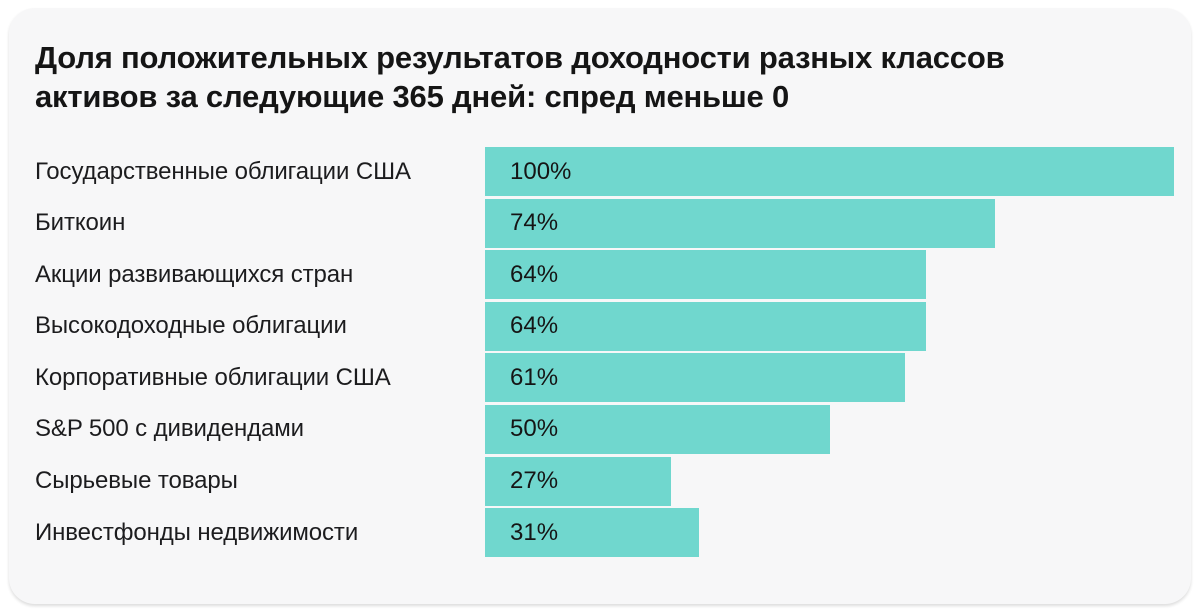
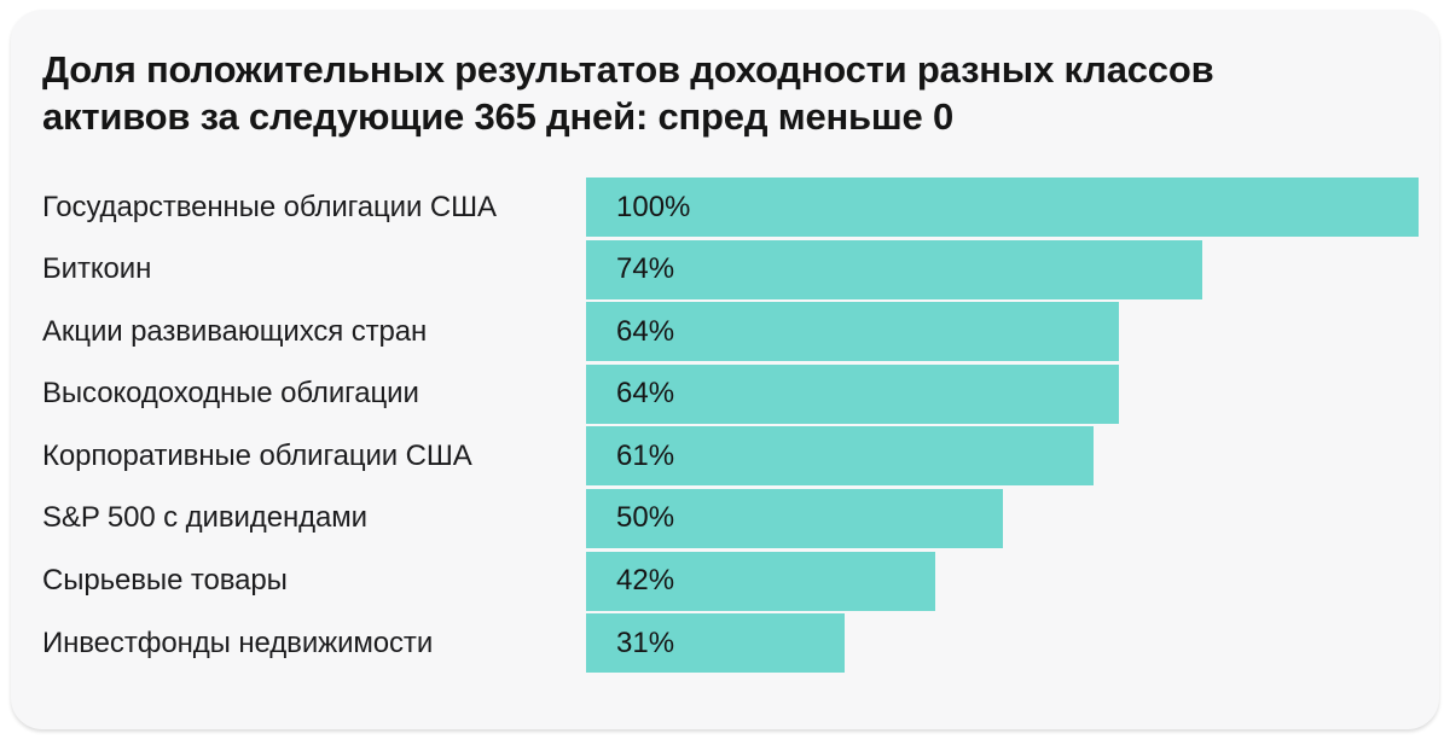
Сырьевые товары: 27% -> 42%
